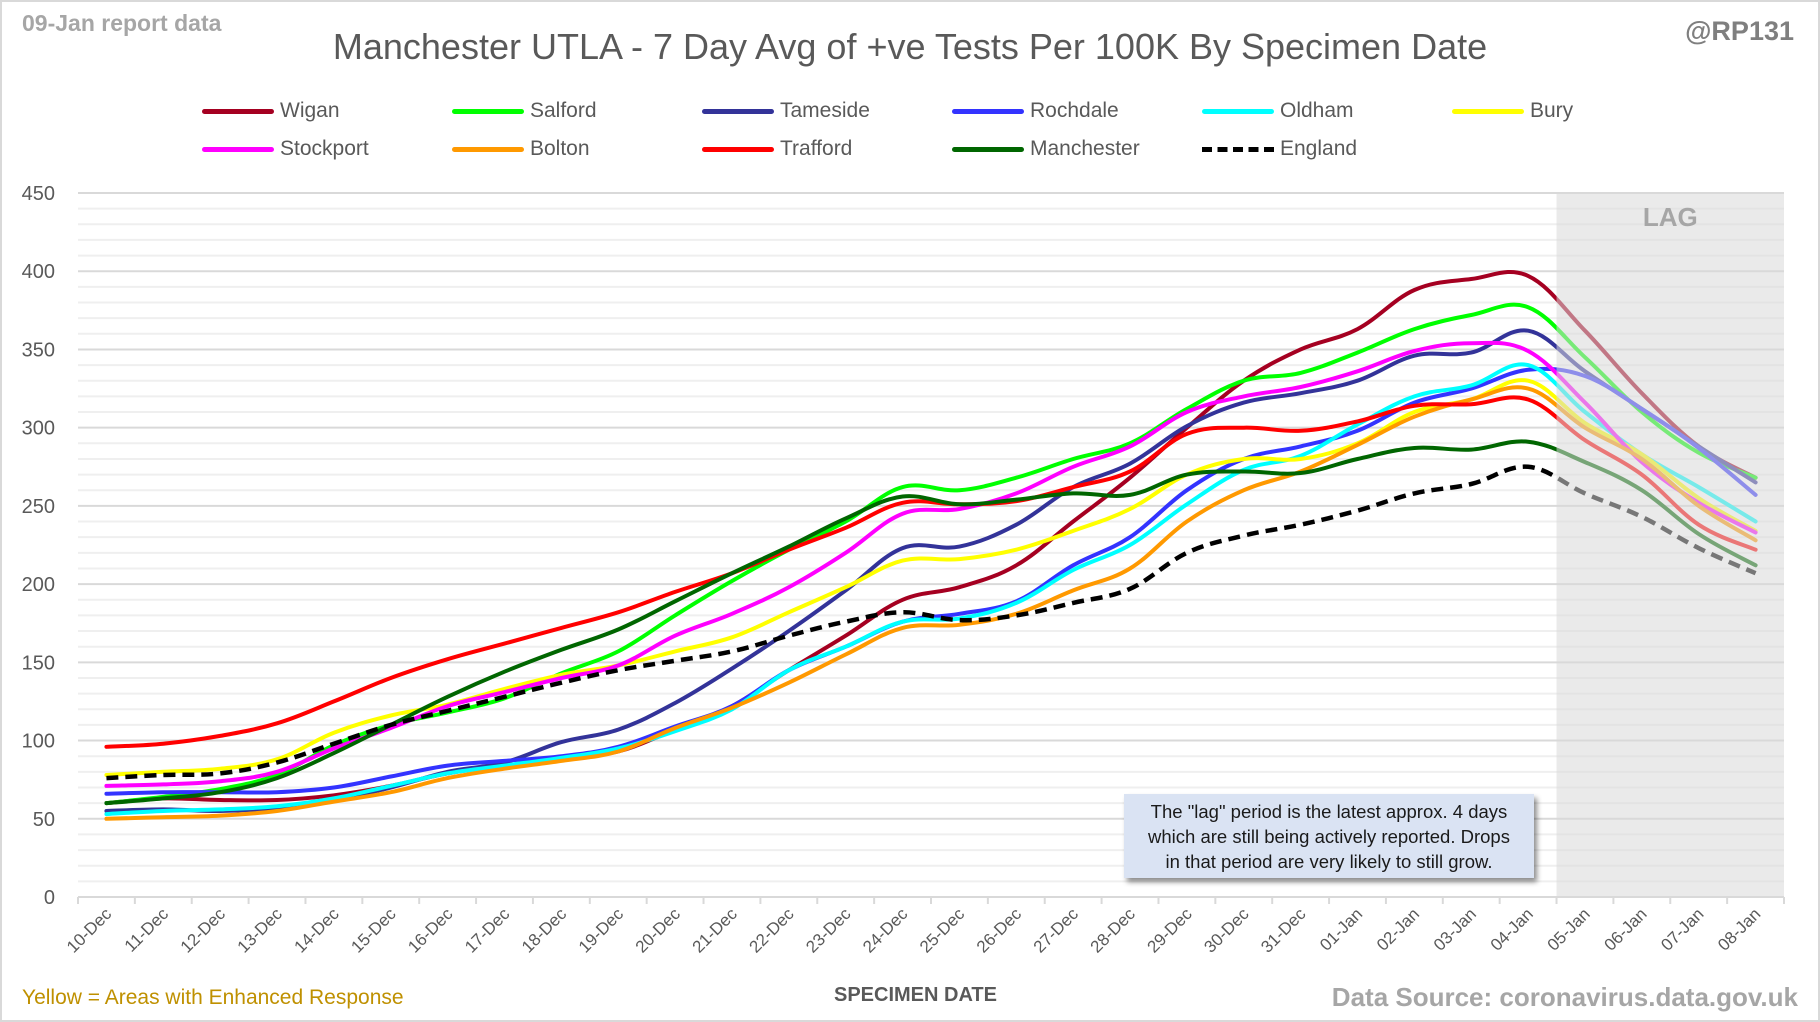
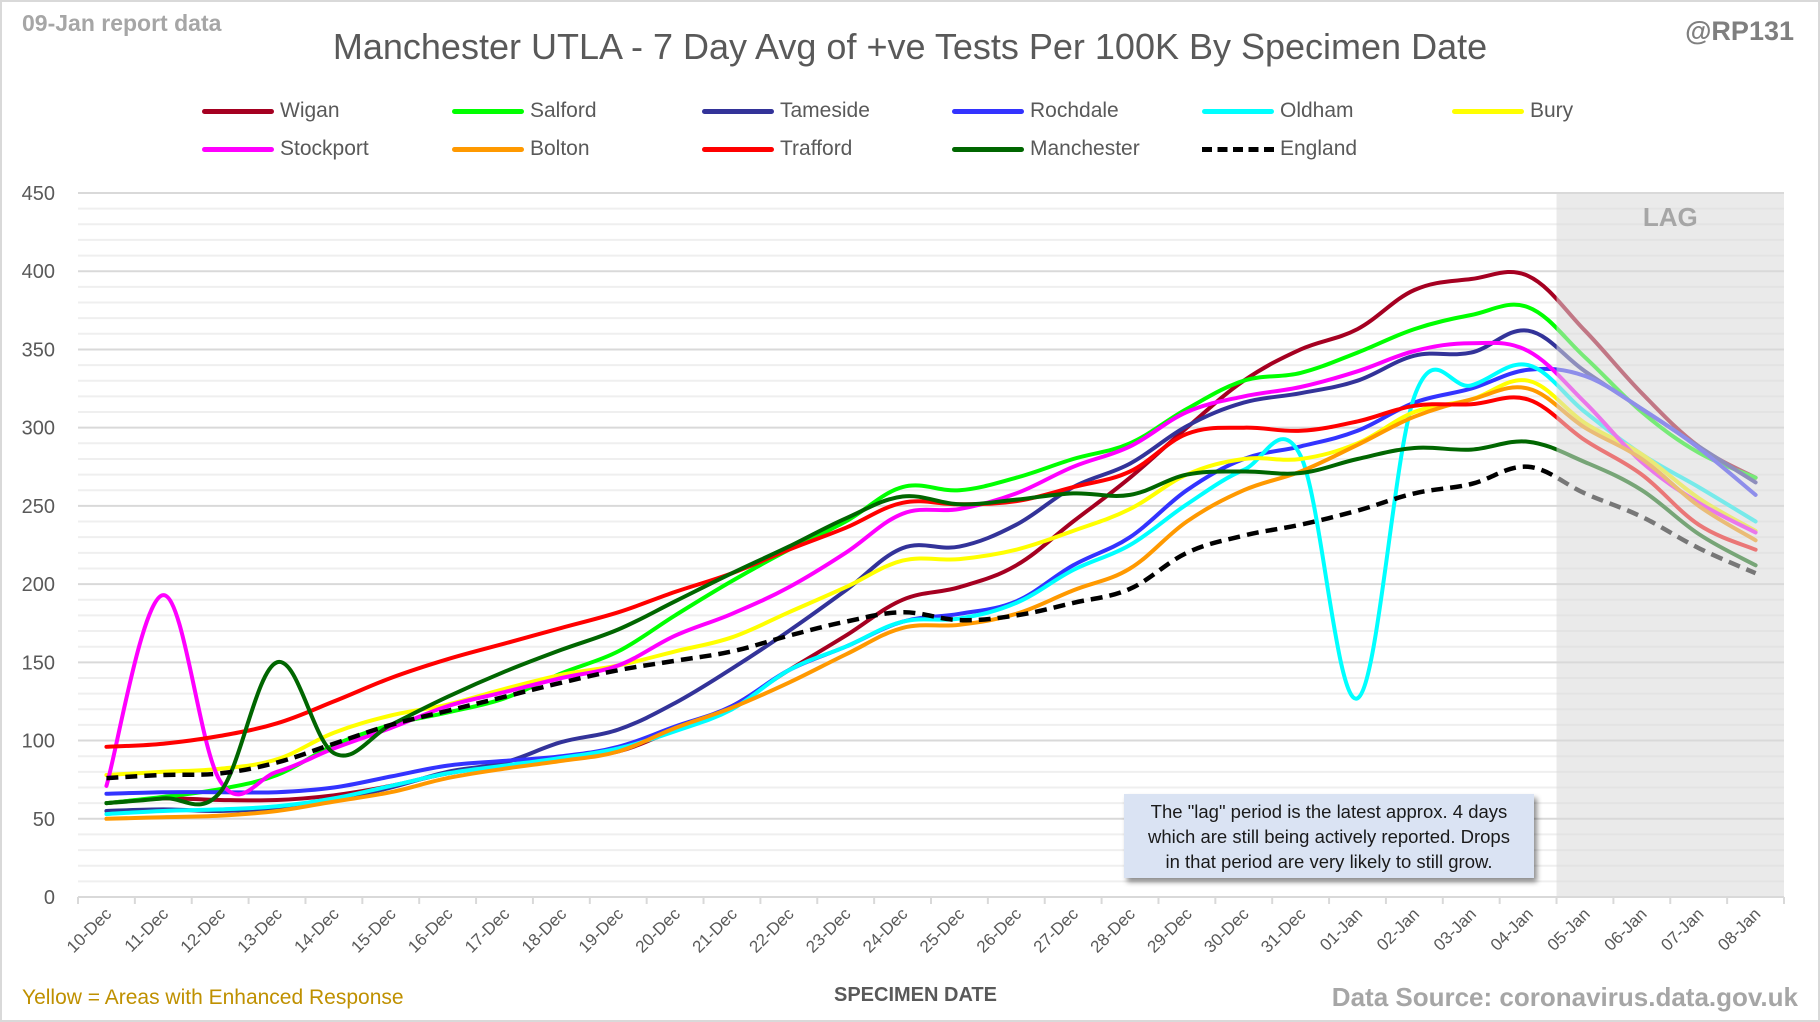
Stockport/11-Dec: 72 -> 193
Manchester/13-Dec: 76 -> 150
Oldham/01-Jan: 302 -> 127
